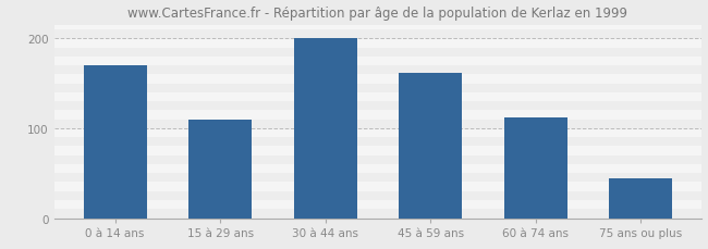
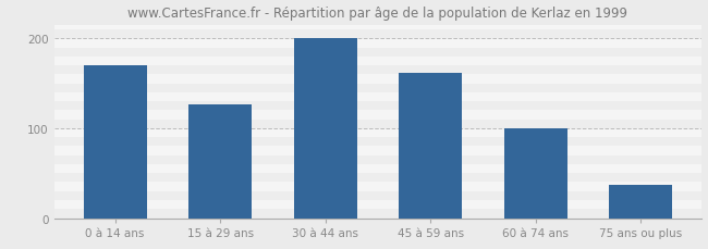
15 à 29 ans: 110 -> 127
60 à 74 ans: 112 -> 100
75 ans ou plus: 44 -> 37
